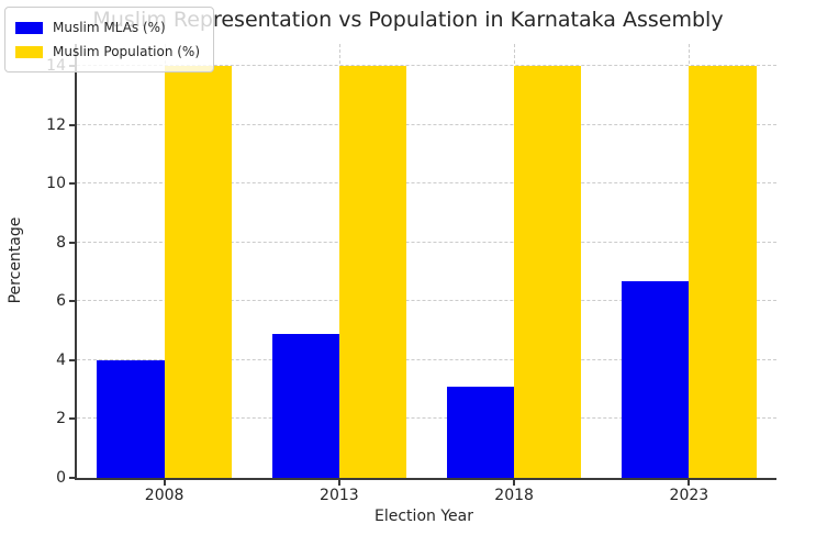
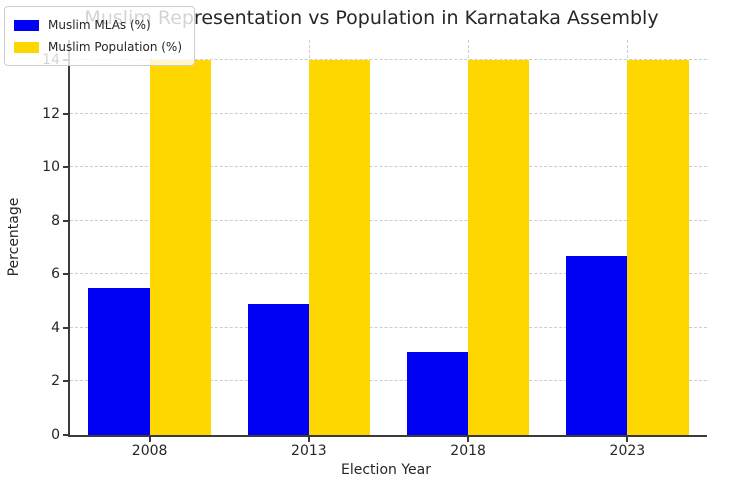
Muslim MLAs (%)/2008: 4.0 -> 5.5
